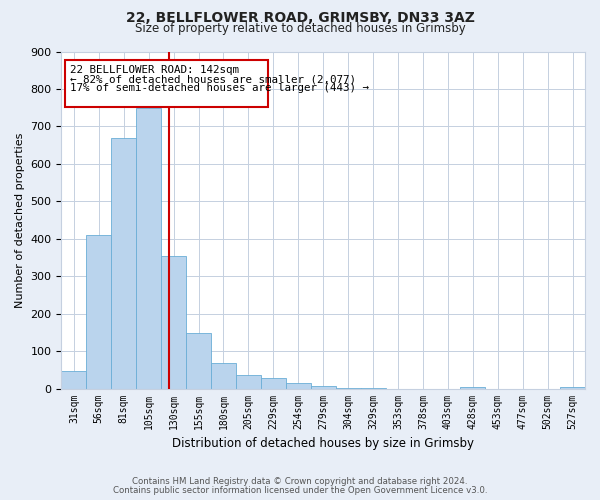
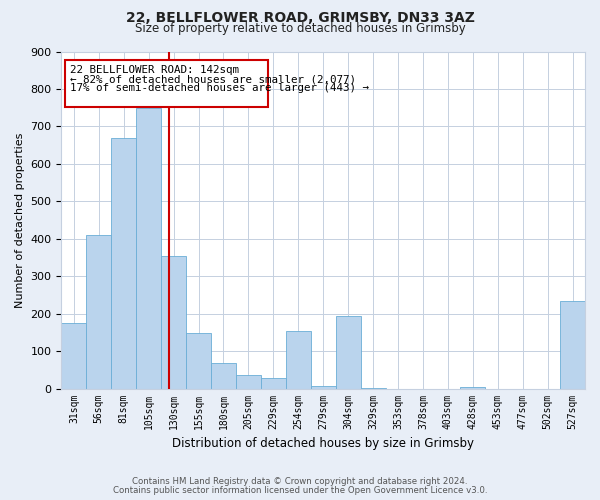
31sqm: 48 -> 175
254sqm: 14 -> 155
304sqm: 2 -> 195
527sqm: 4 -> 235
